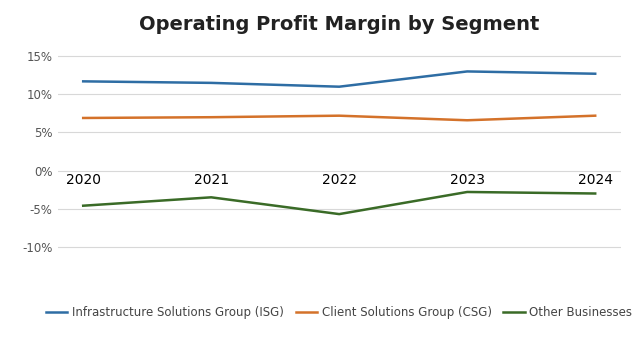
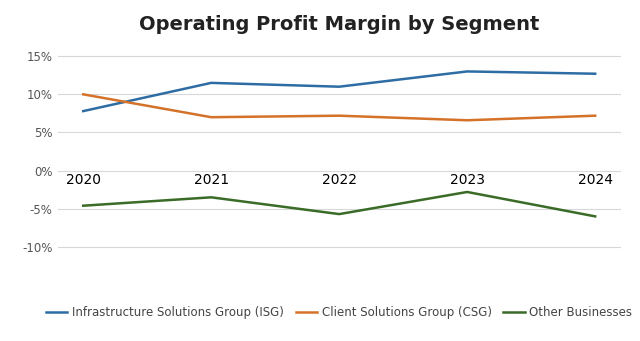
Infrastructure Solutions Group (ISG)/2020: 11.7% -> 7.8%
Client Solutions Group (CSG)/2020: 6.9% -> 10.0%
Other Businesses/2024: -3.0% -> -6.0%
